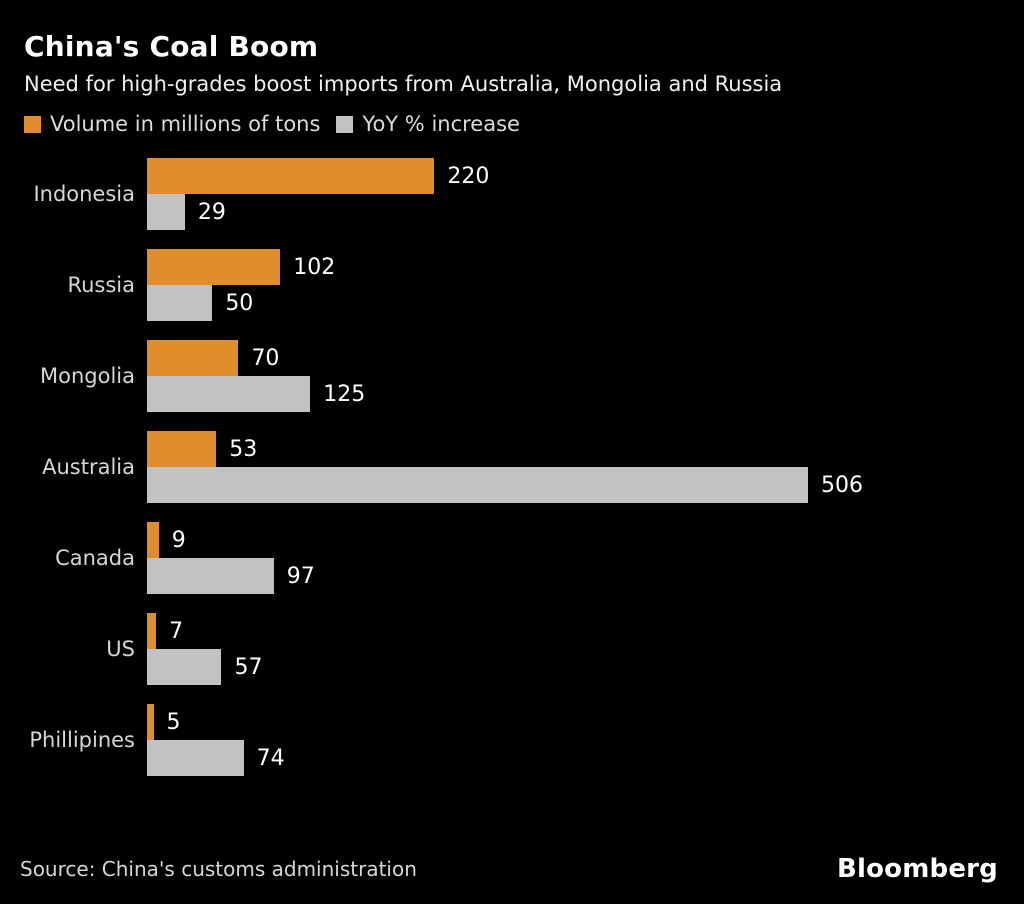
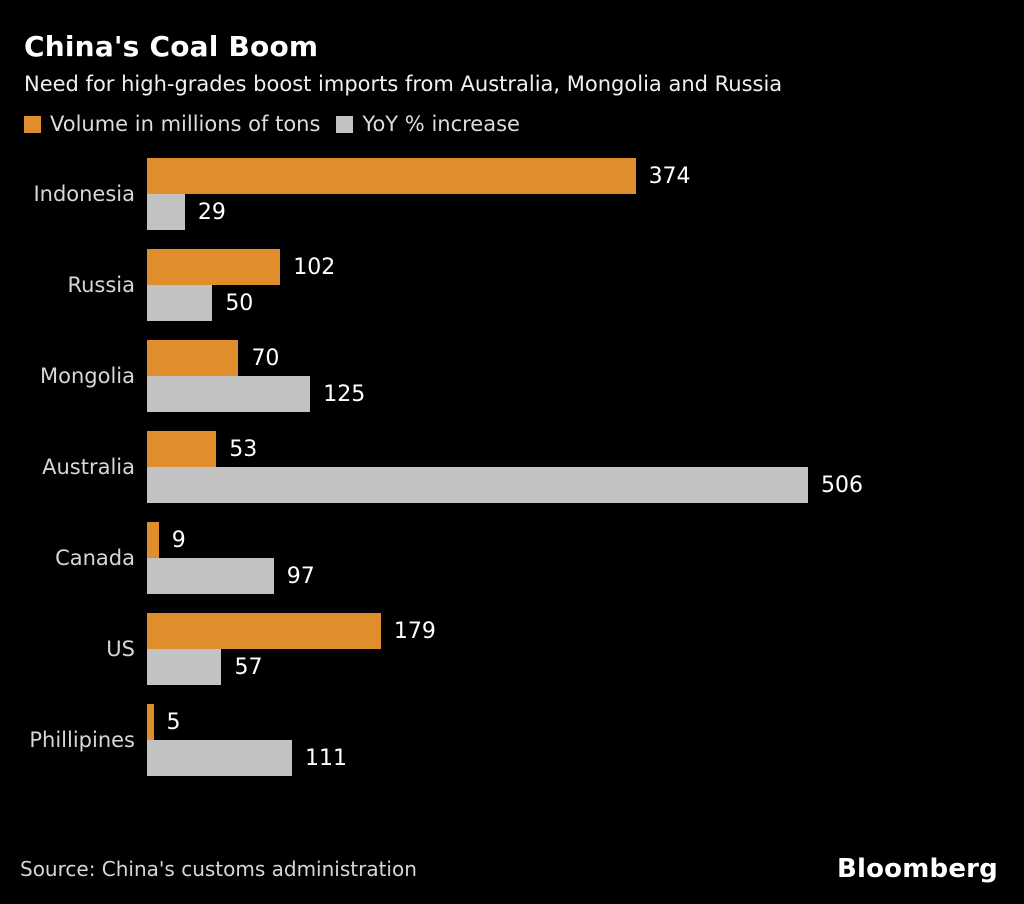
Volume in millions of tons/Indonesia: 220 -> 374
Volume in millions of tons/US: 7 -> 179
YoY % increase/Phillipines: 74 -> 111
